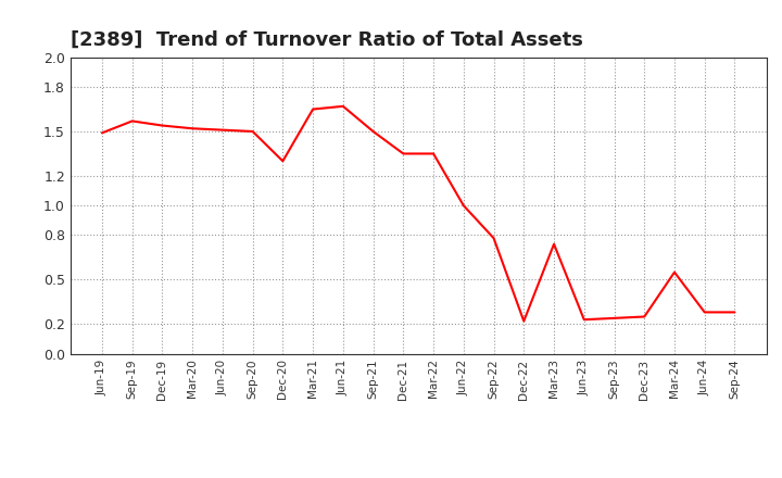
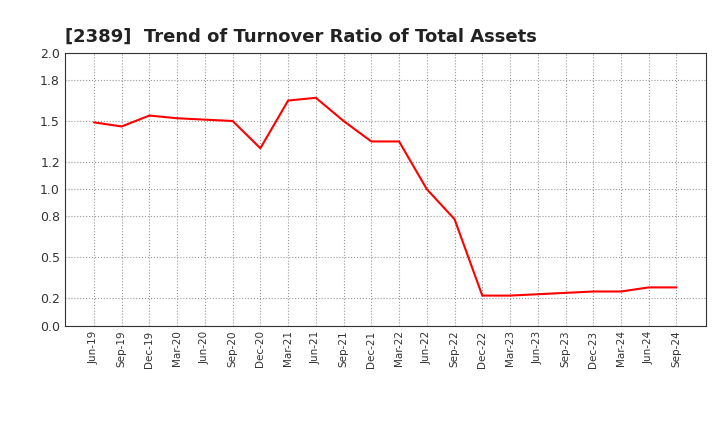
Sep-19: 1.57 -> 1.46
Mar-23: 0.74 -> 0.22
Mar-24: 0.55 -> 0.25
